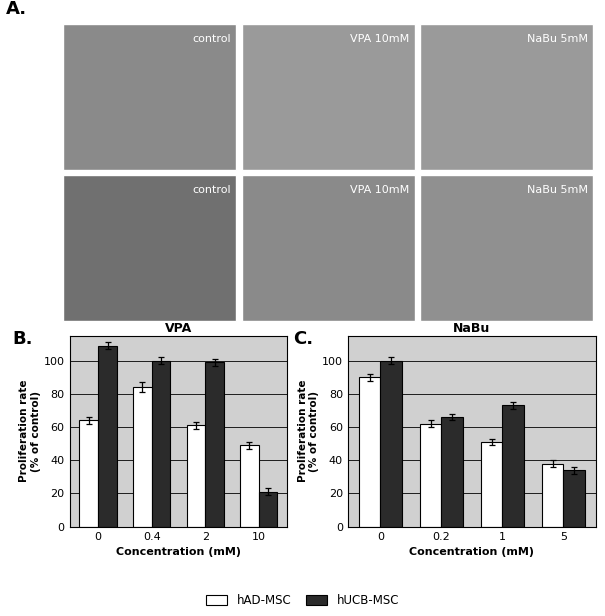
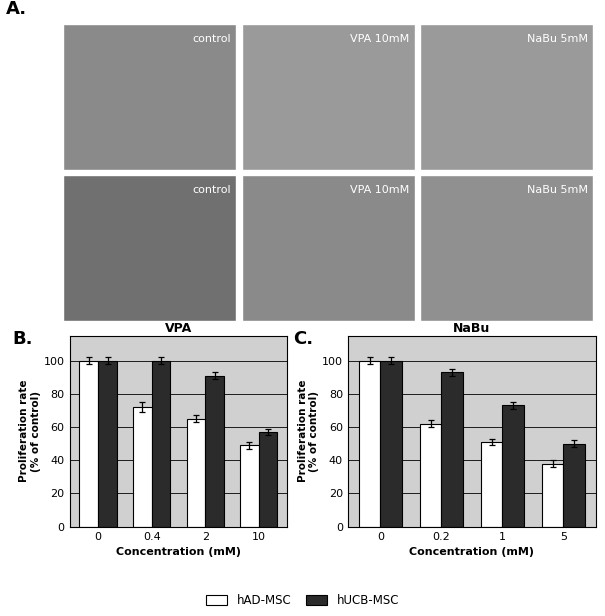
VPA/hAD-MSC/0: 64 -> 100
VPA/hUCB-MSC/0: 109 -> 100
VPA/hAD-MSC/0.4: 84 -> 72
VPA/hAD-MSC/2: 61 -> 65
VPA/hUCB-MSC/2: 99 -> 91
VPA/hUCB-MSC/10: 21 -> 57
NaBu/hAD-MSC/0: 90 -> 100
NaBu/hUCB-MSC/0.2: 66 -> 93
NaBu/hUCB-MSC/5: 34 -> 50
